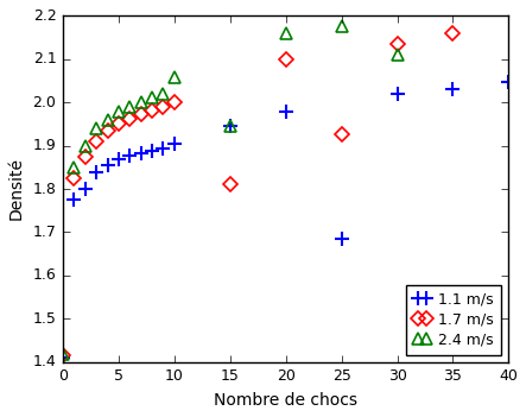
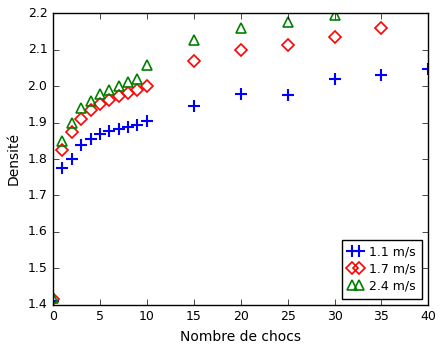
1.7 m/s/15: 1.810 -> 2.070
2.4 m/s/15: 1.945 -> 2.127
1.1 m/s/25: 1.685 -> 1.975
1.7 m/s/25: 1.925 -> 2.112
2.4 m/s/30: 2.110 -> 2.195
